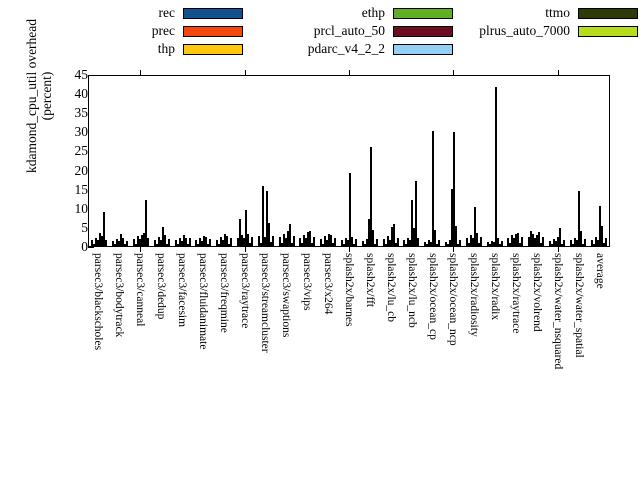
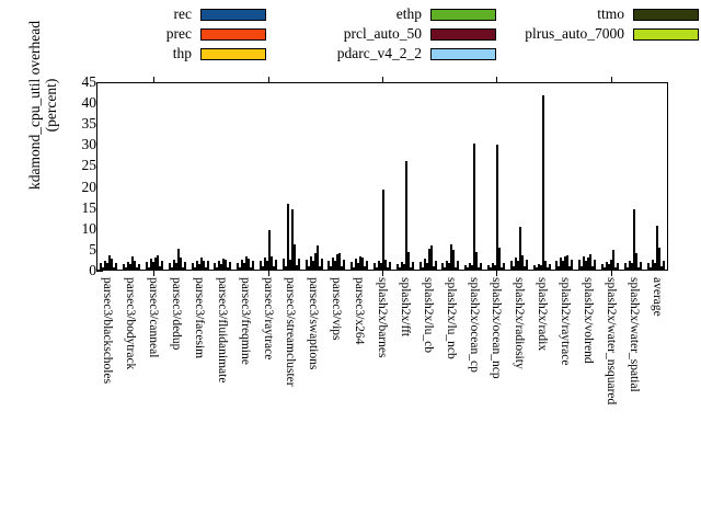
ttmo/parsec3/blackscholes: 9 -> 1
ttmo/parsec3/canneal: 12 -> 1
prec/parsec3/raytrace: 7 -> 1
ethp/splash2x/fft: 7 -> 1
prcl_auto_50/splash2x/lu_ncb: 12 -> 6
ttmo/splash2x/lu_ncb: 17 -> 1
ethp/splash2x/ocean_ncp: 15 -> 1
prec/splash2x/volrend: 4 -> 1
